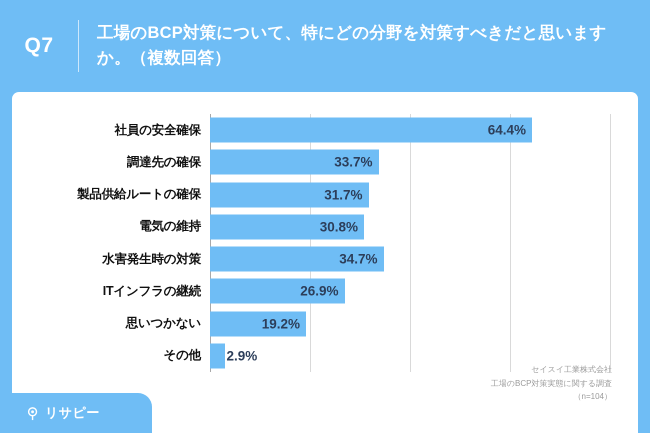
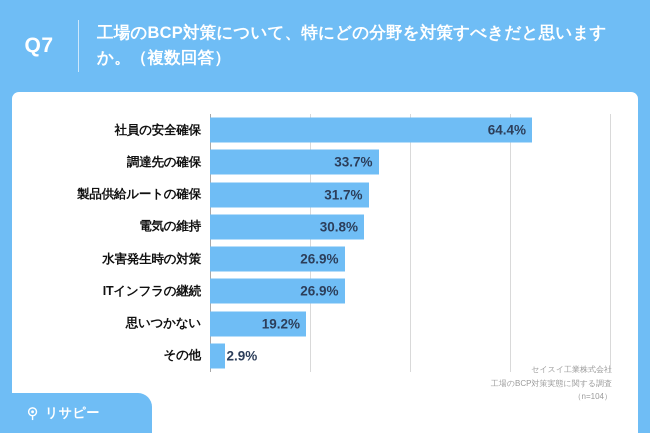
水害発生時の対策: 34.7% -> 26.9%
